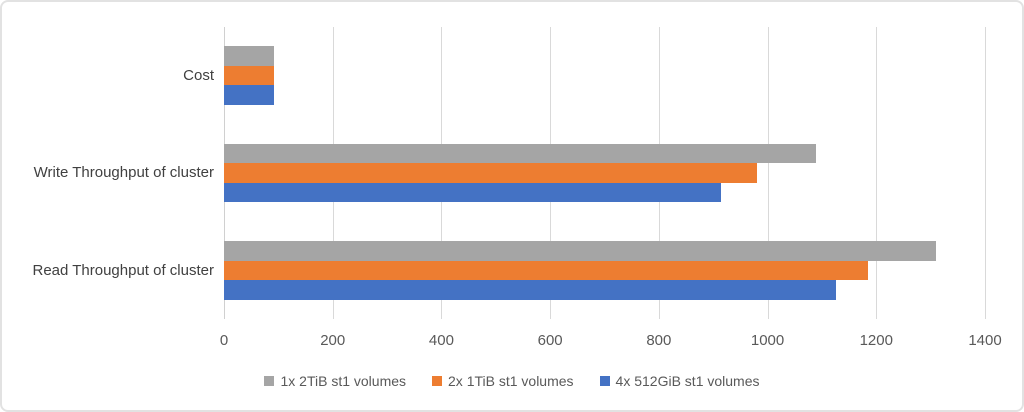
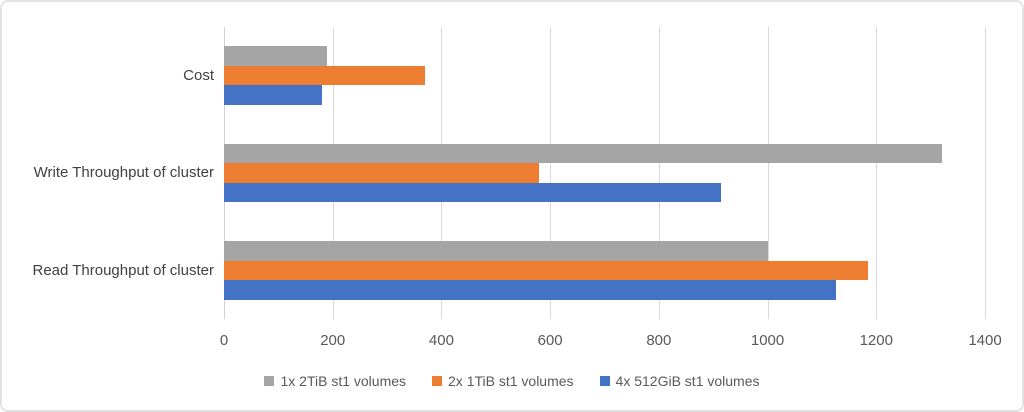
1x 2TiB st1 volumes/Cost: 90 -> 190
2x 1TiB st1 volumes/Cost: 90 -> 370
4x 512GiB st1 volumes/Cost: 90 -> 180
1x 2TiB st1 volumes/Write Throughput of cluster: 1090 -> 1320
2x 1TiB st1 volumes/Write Throughput of cluster: 980 -> 580
1x 2TiB st1 volumes/Read Throughput of cluster: 1310 -> 1000
